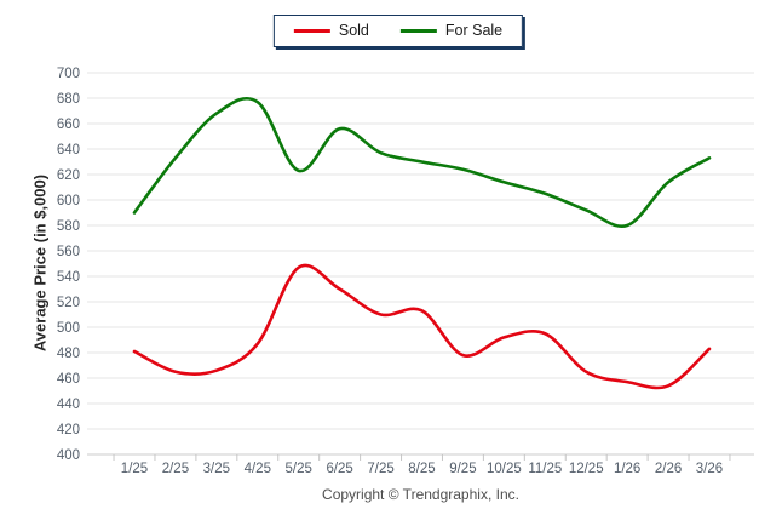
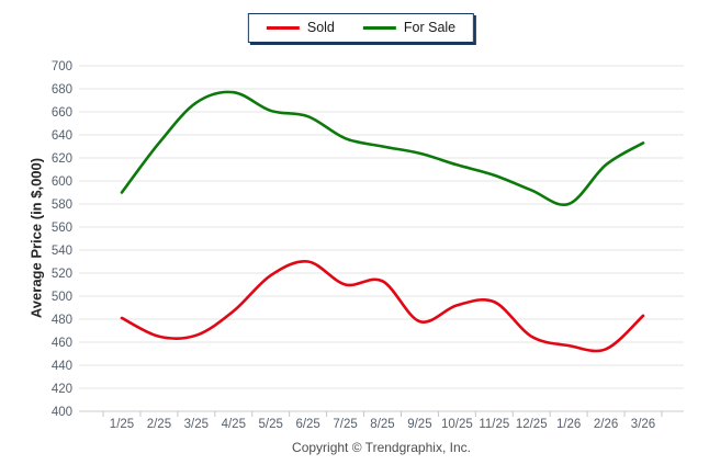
Sold/5/25: 547 -> 518
For Sale/5/25: 623 -> 661
